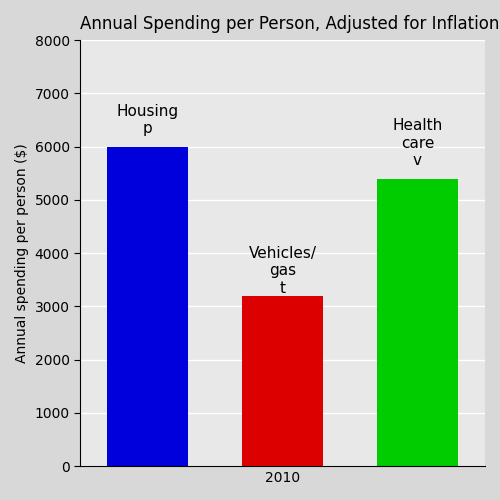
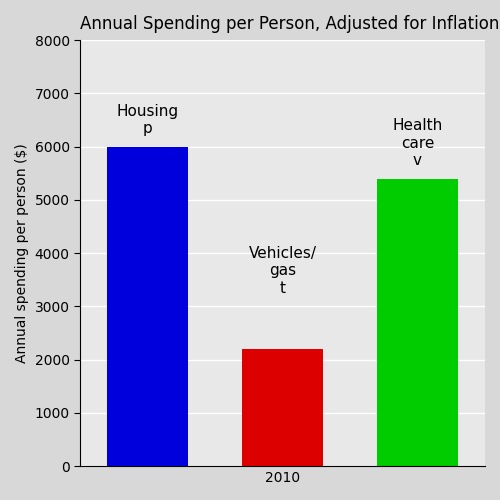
2010: 3200 -> 2200
